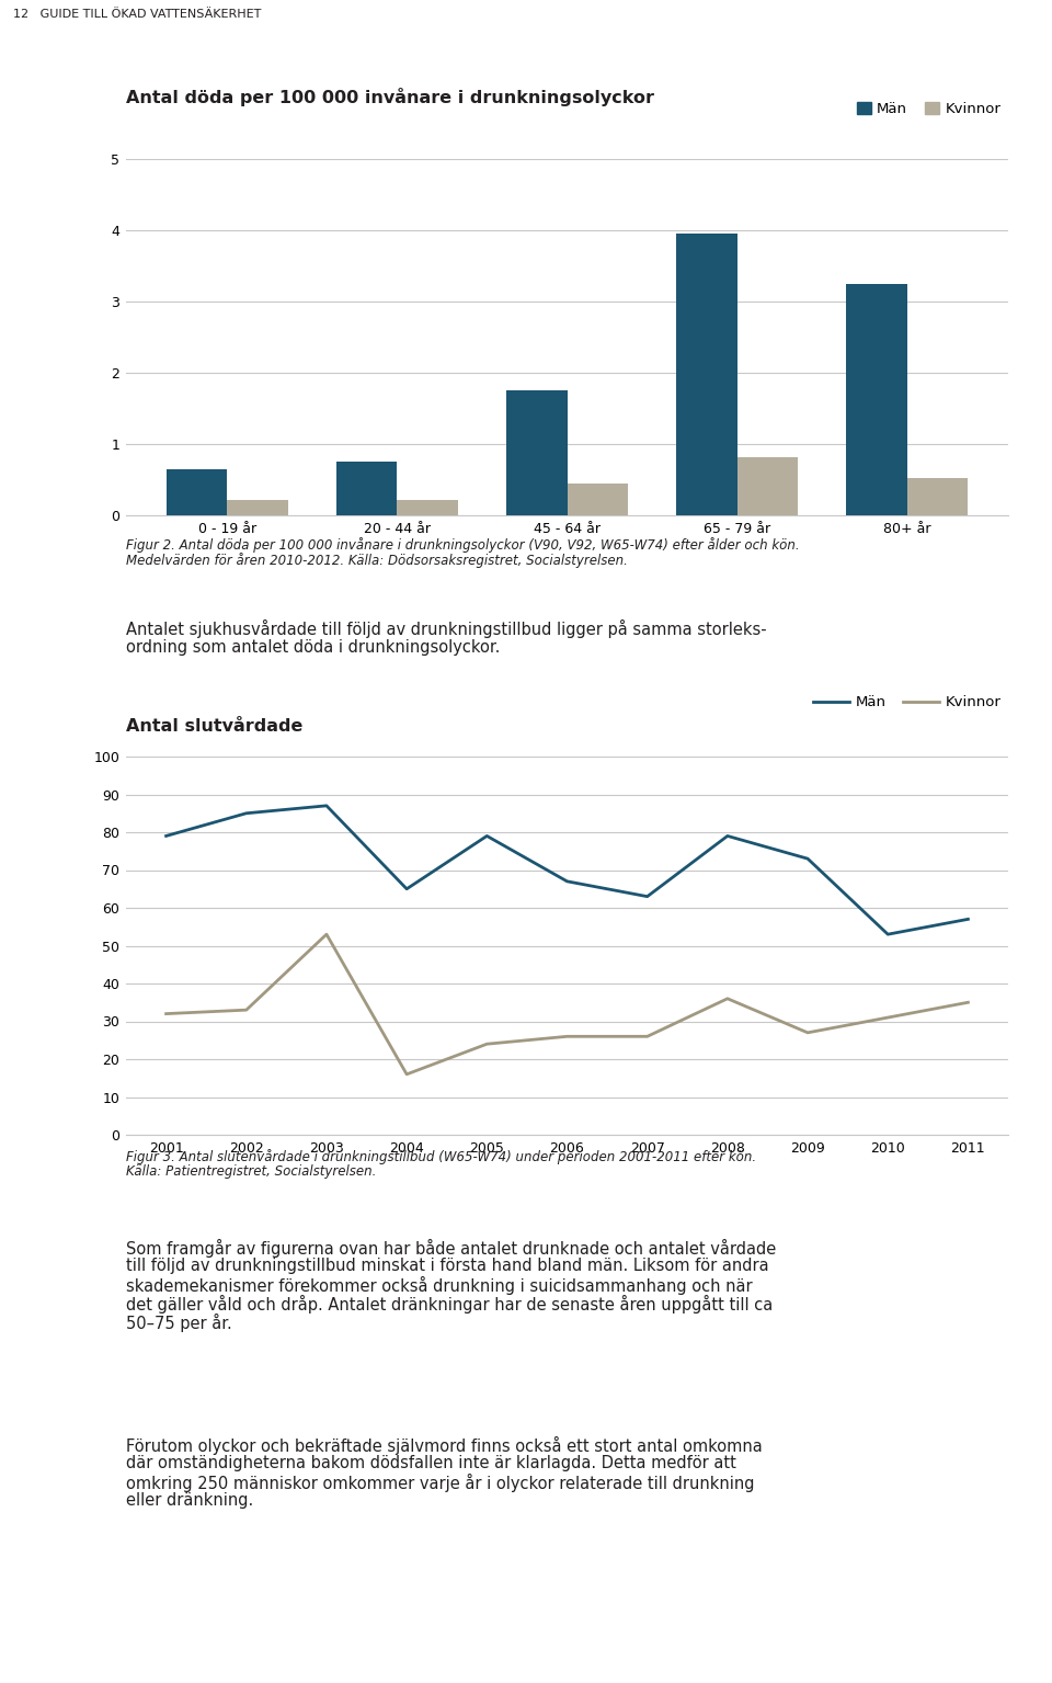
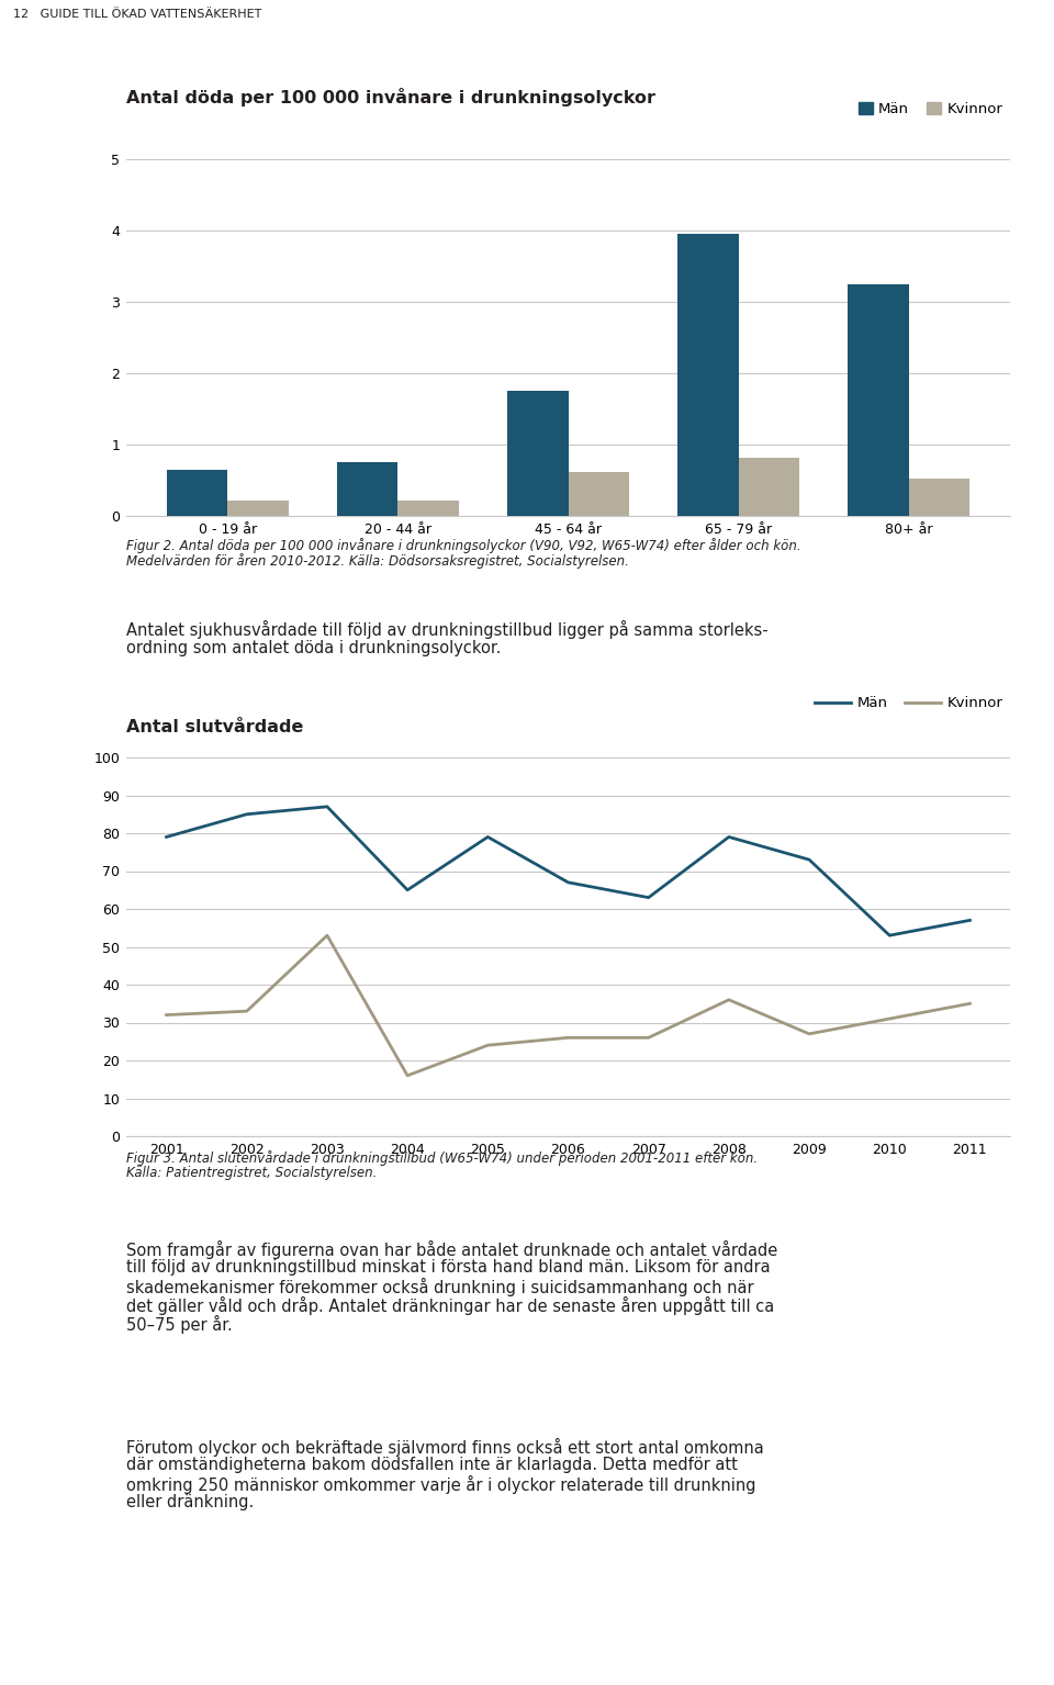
Kvinnor/45 - 64 år: 0.44 -> 0.62
